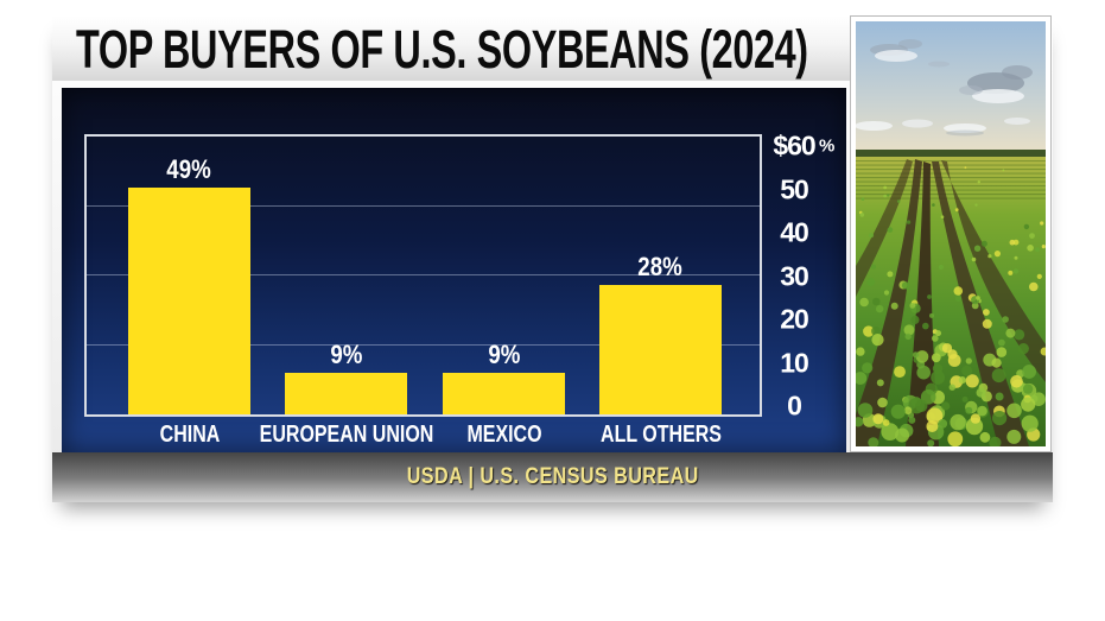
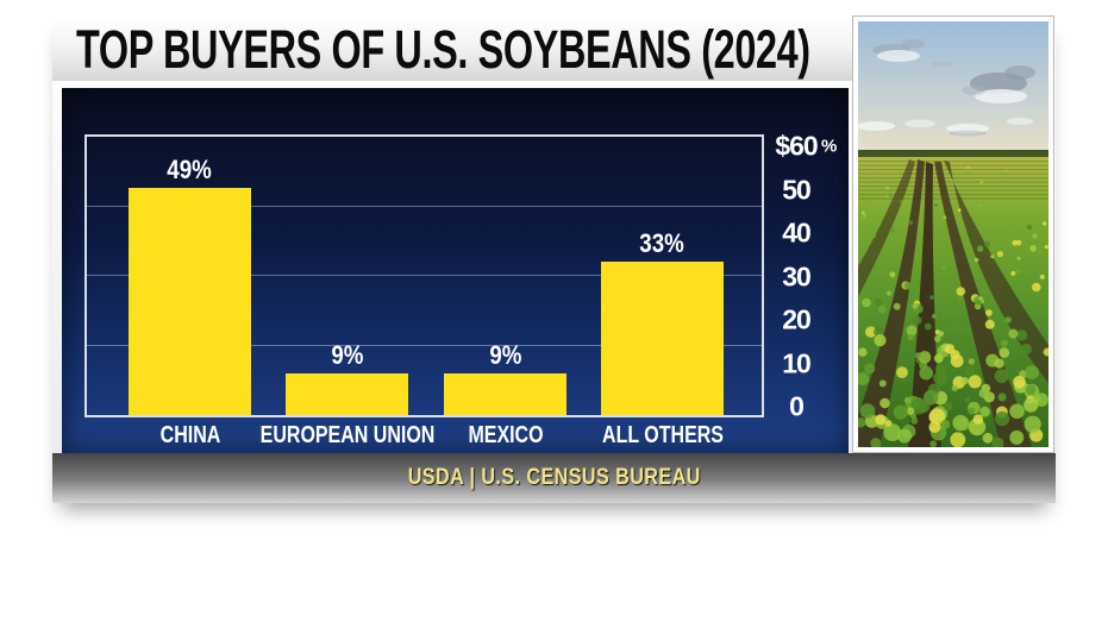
ALL OTHERS: 28% -> 33%
